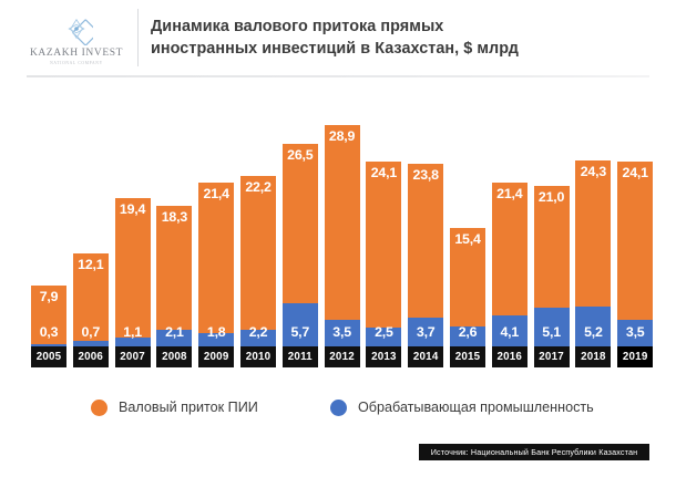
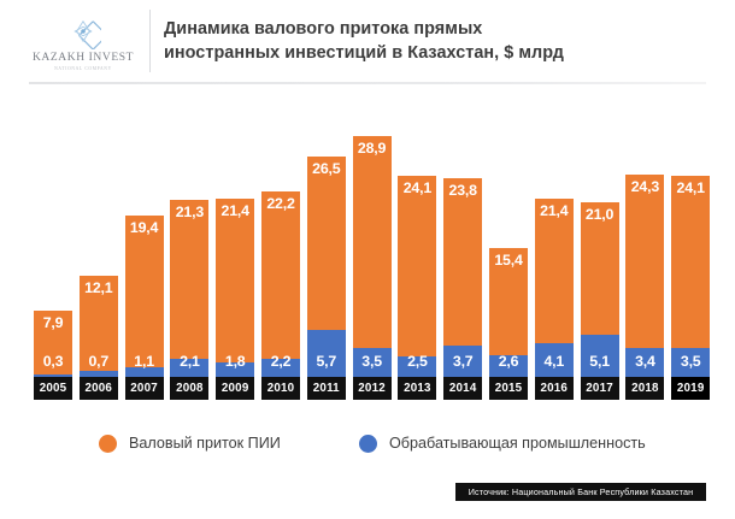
Валовый приток ПИИ/2008: 18,3 -> 21,3
Обрабатывающая промышленность/2018: 5,2 -> 3,4
